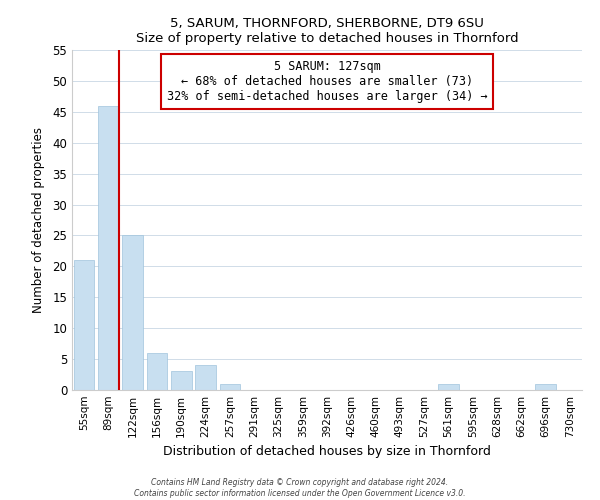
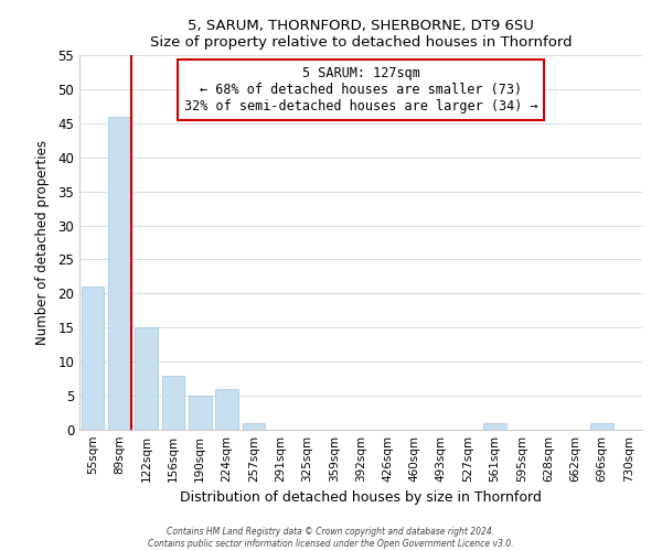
122sqm: 25 -> 15
156sqm: 6 -> 8
190sqm: 3 -> 5
224sqm: 4 -> 6
